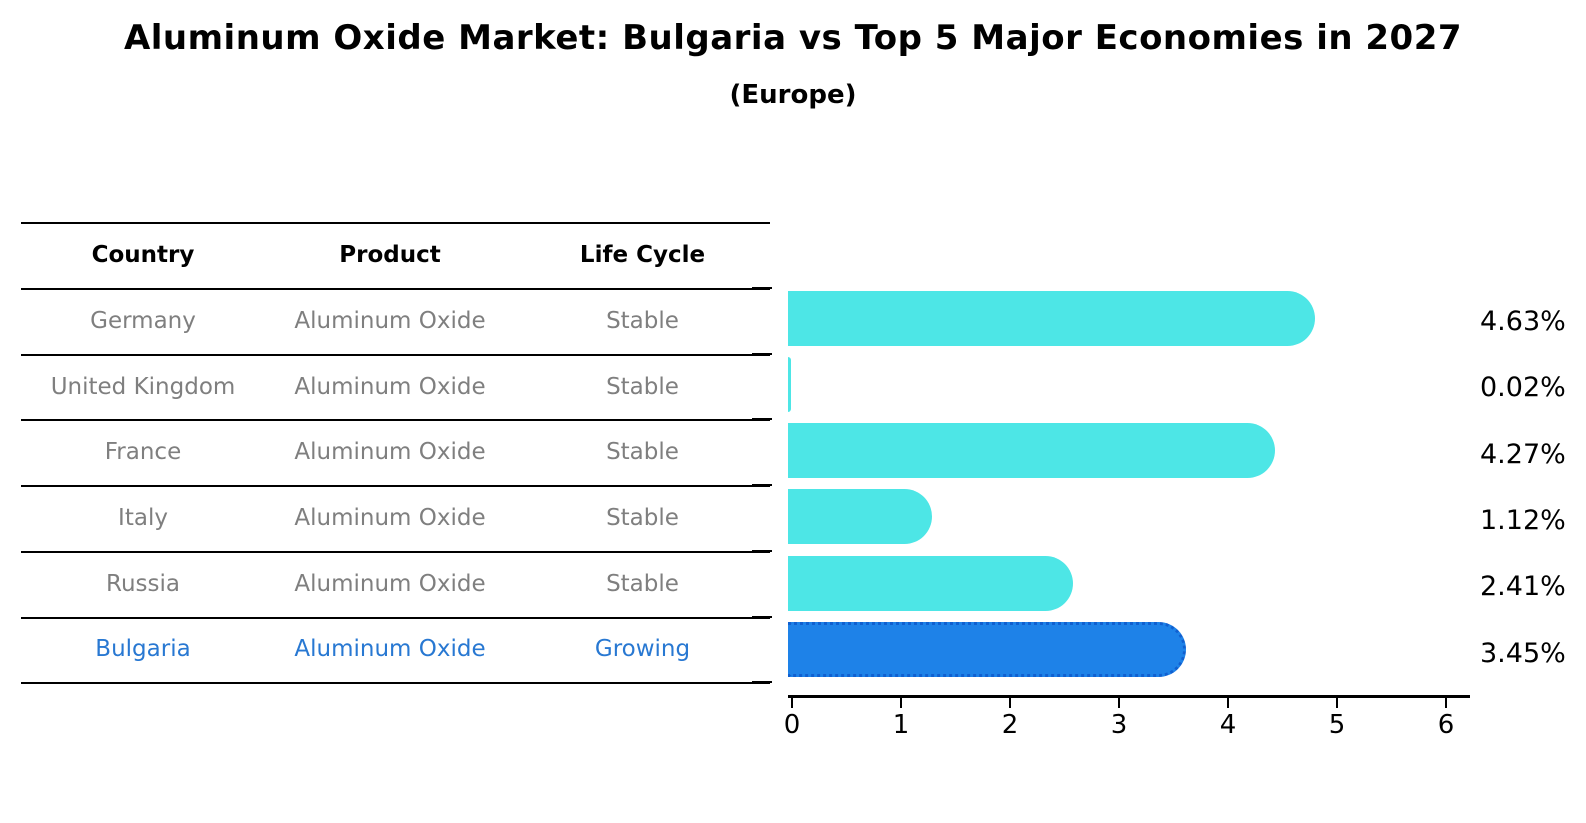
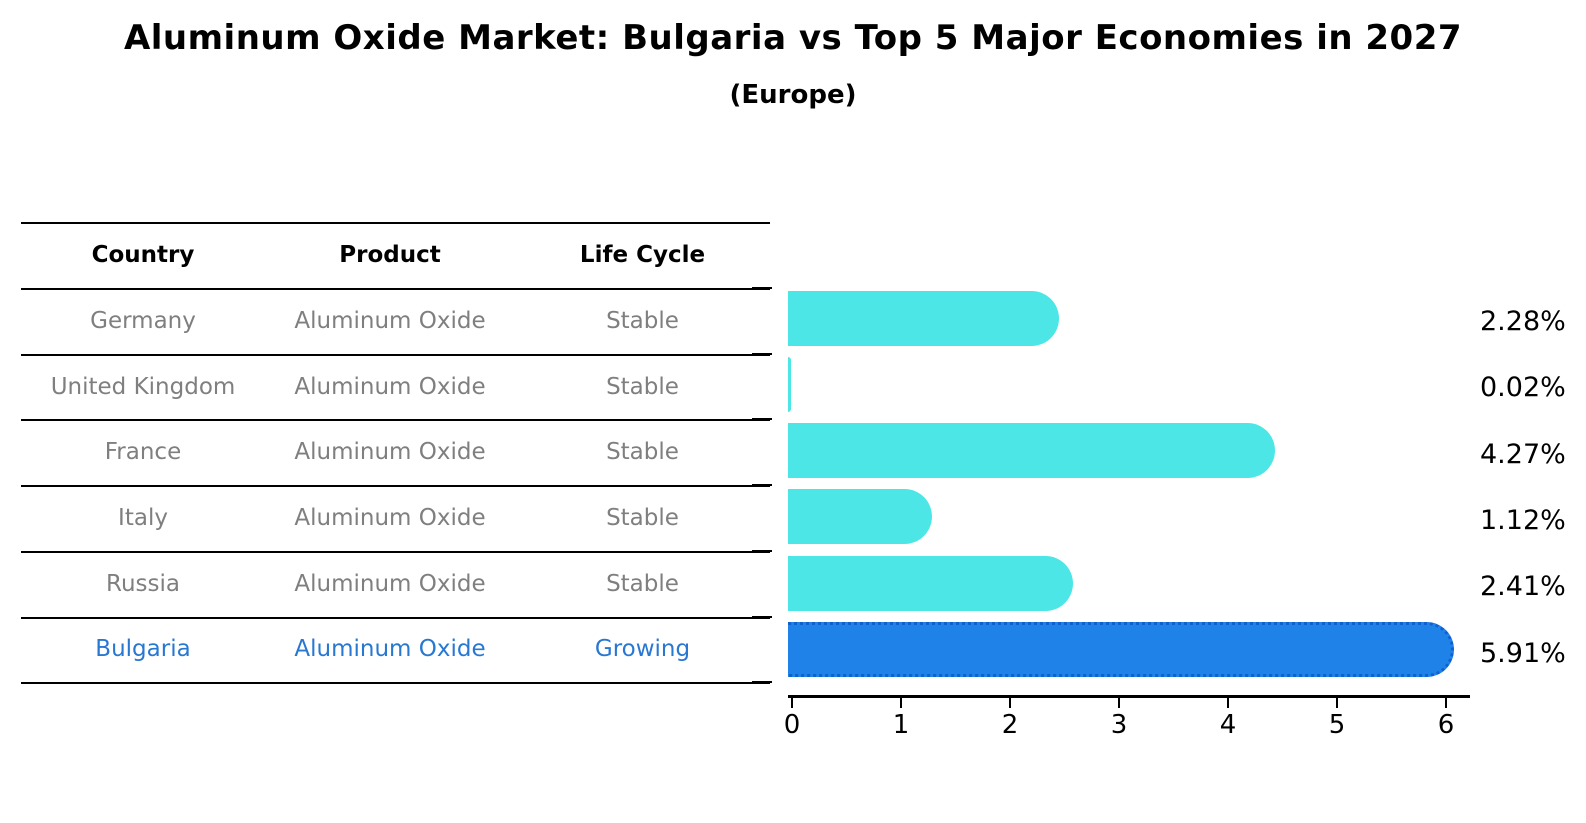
Germany: 4.63% -> 2.28%
Bulgaria: 3.45% -> 5.91%
